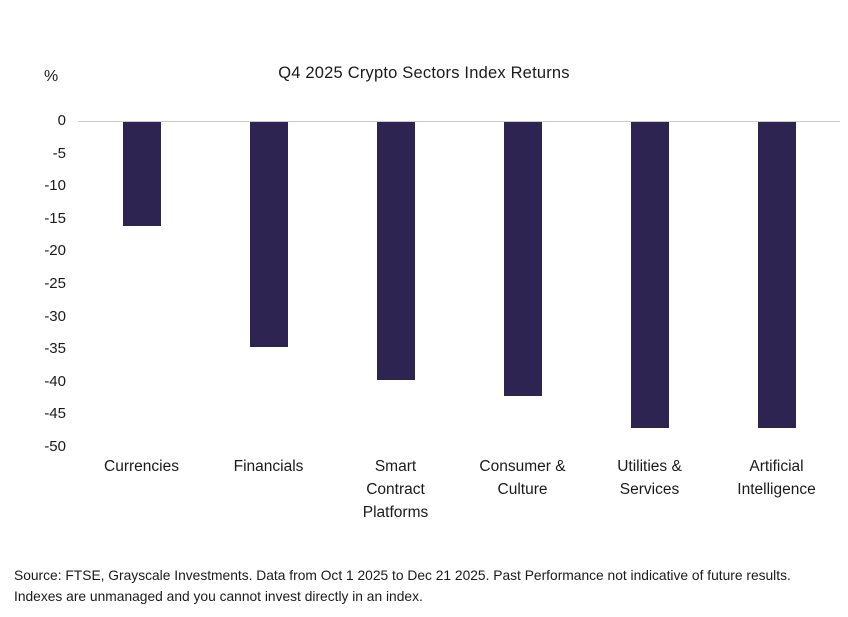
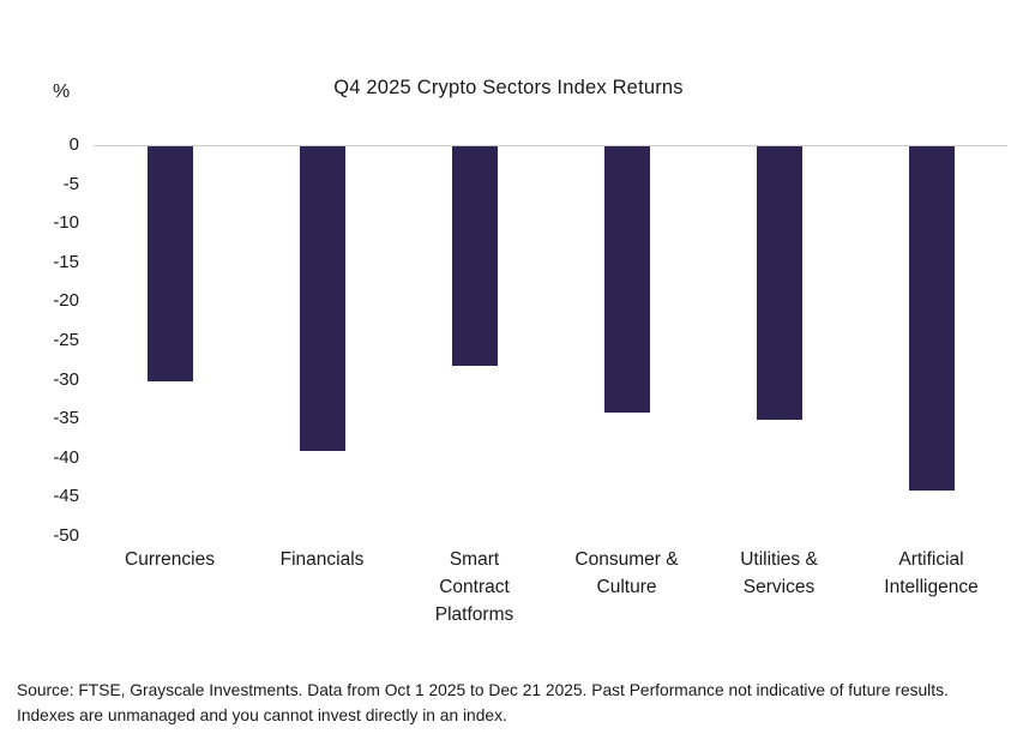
Currencies: -16 -> -30
Financials: -34 -> -39
Smart Contract Platforms: -40 -> -28
Consumer & Culture: -42 -> -34
Utilities & Services: -47 -> -35
Artificial Intelligence: -47 -> -44
